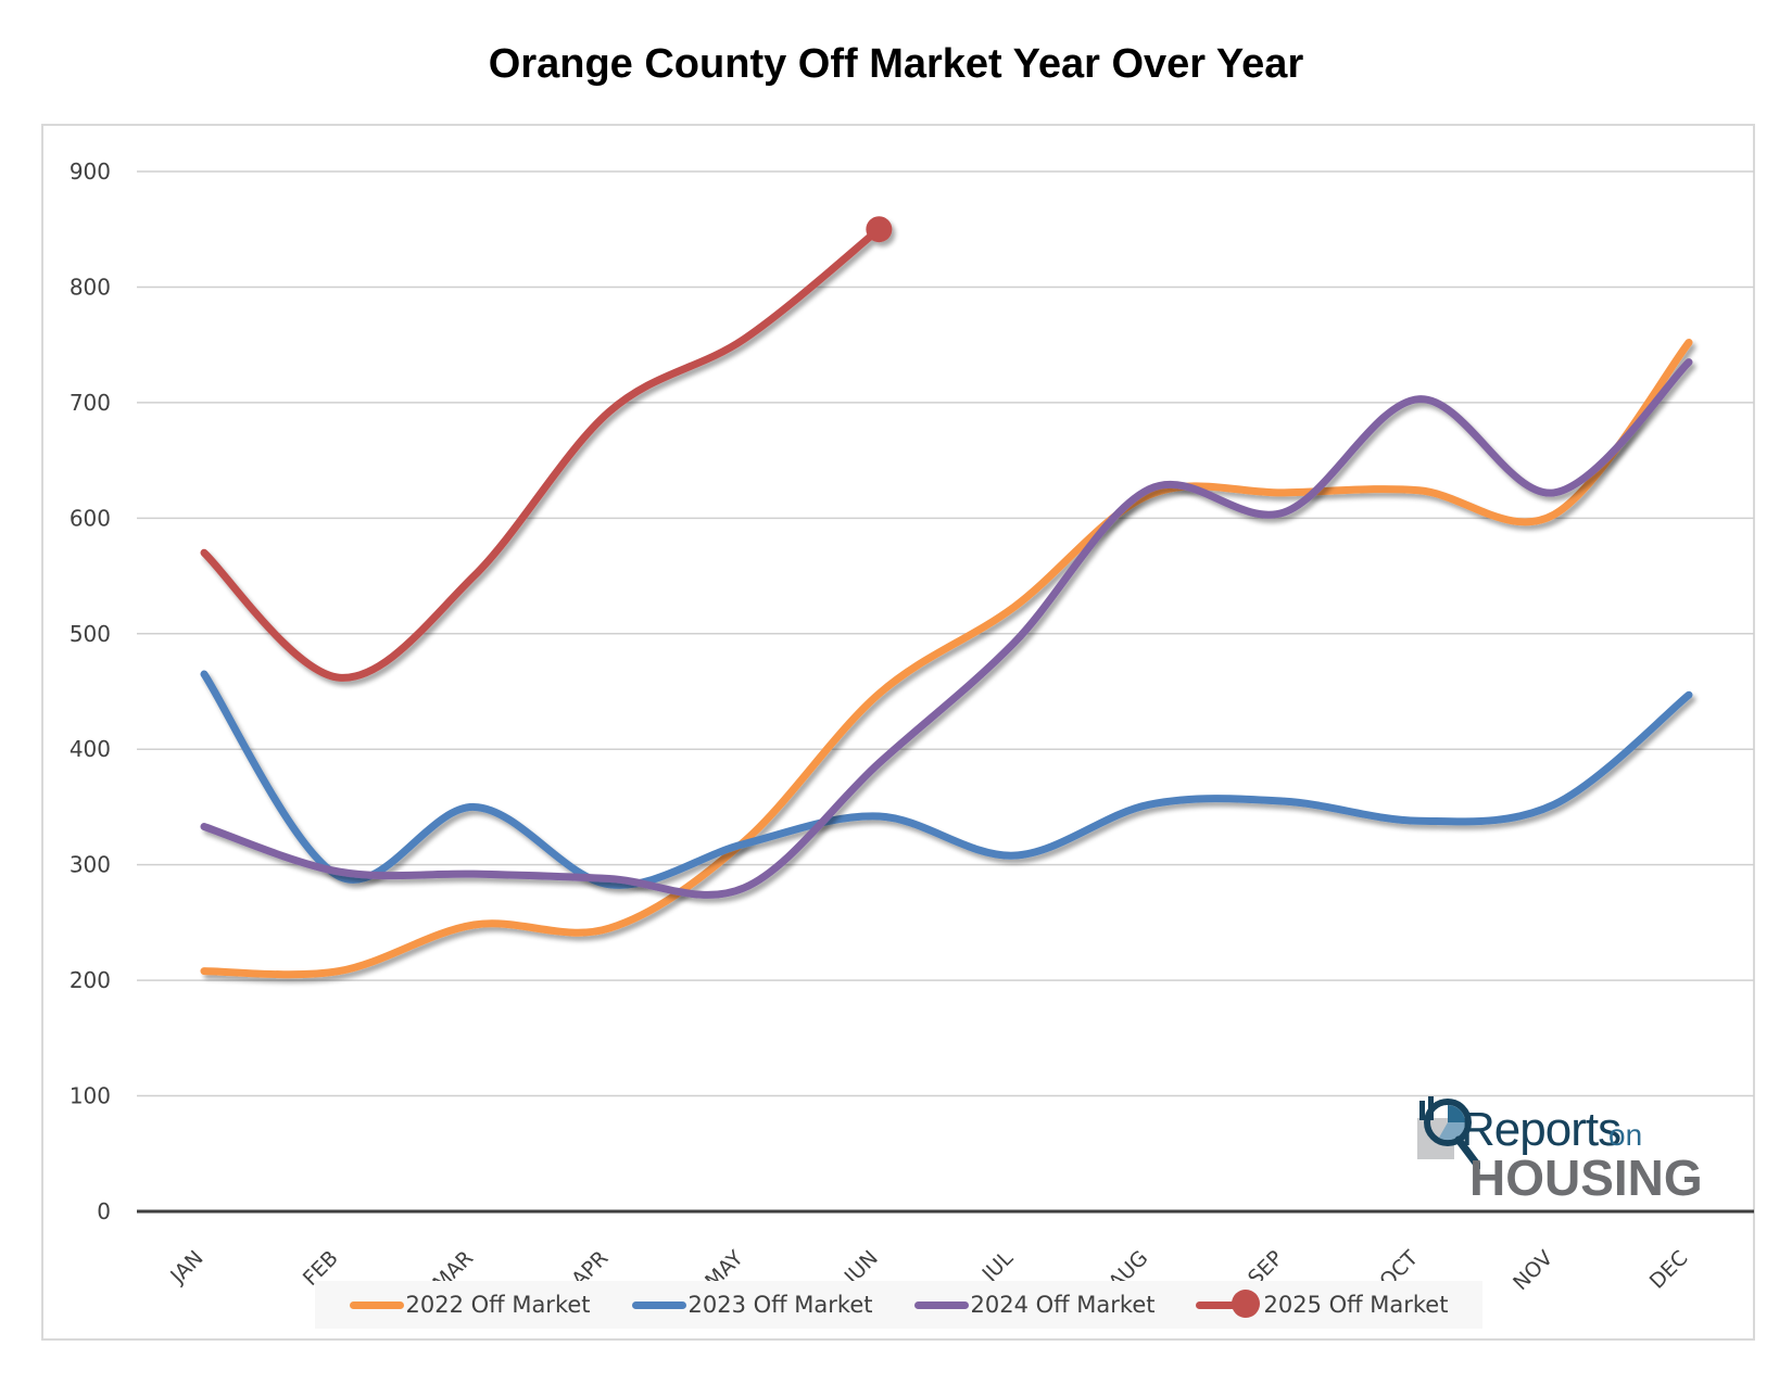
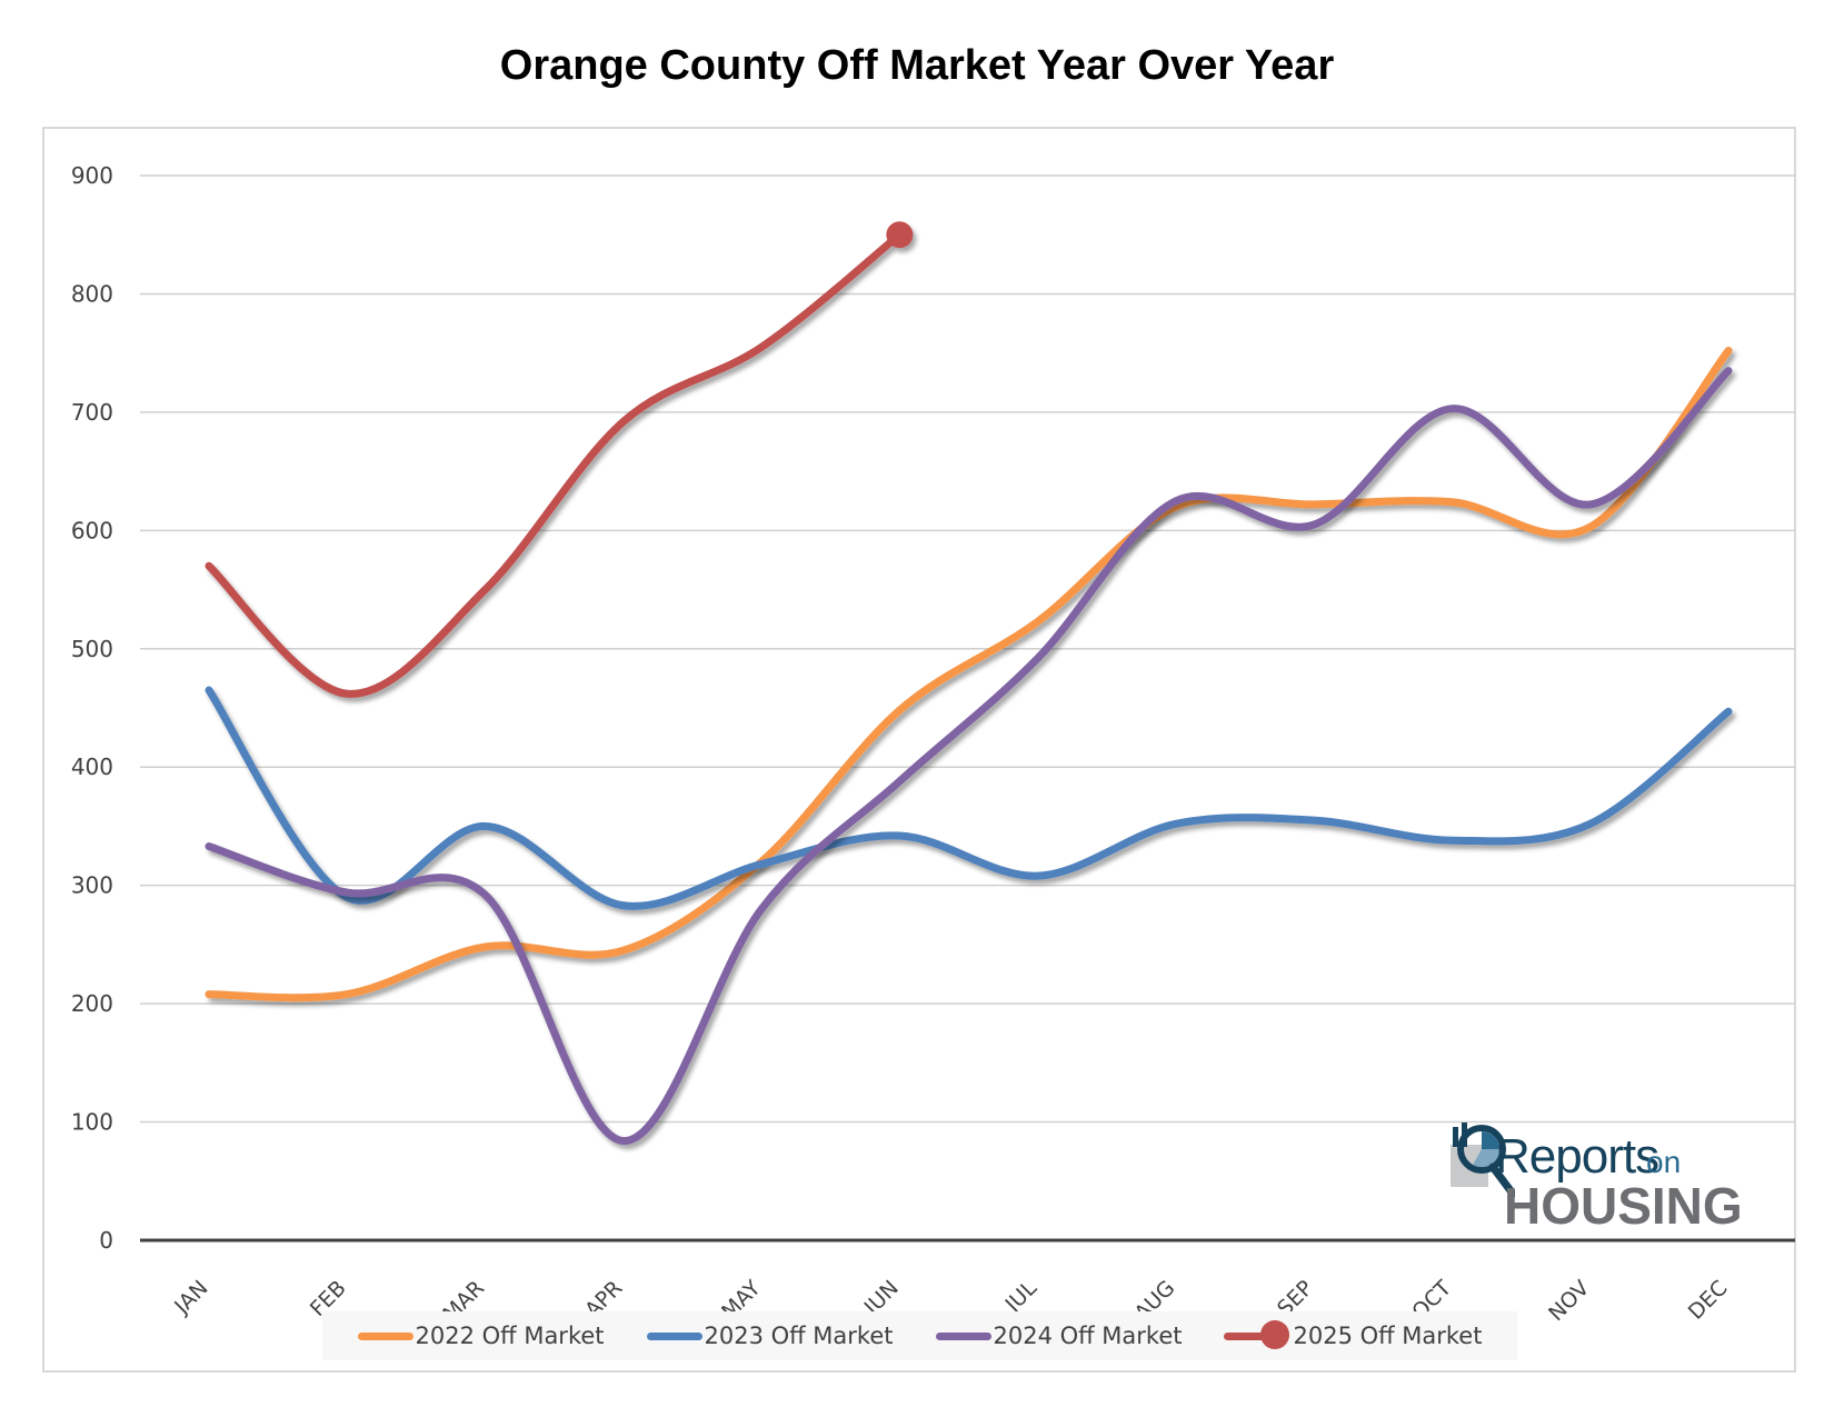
2024 Off Market/APR: 288 -> 84
